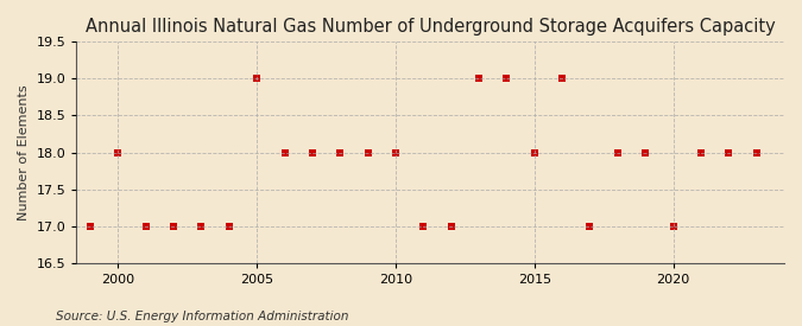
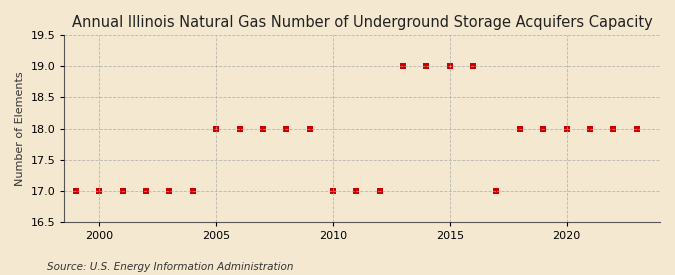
2000: 18 -> 17
2005: 19 -> 18
2010: 18 -> 17
2015: 18 -> 19
2020: 17 -> 18
